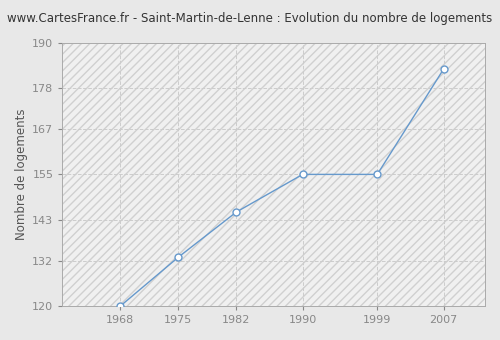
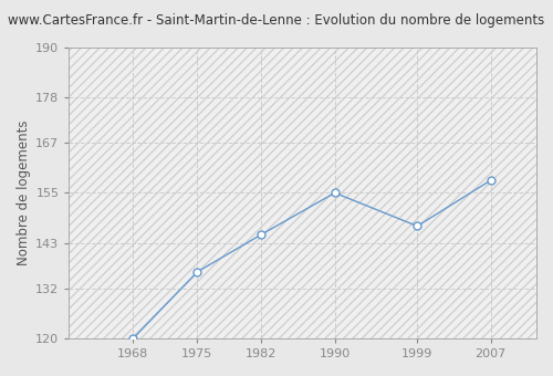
1975: 133 -> 136
1999: 155 -> 147
2007: 183 -> 158
